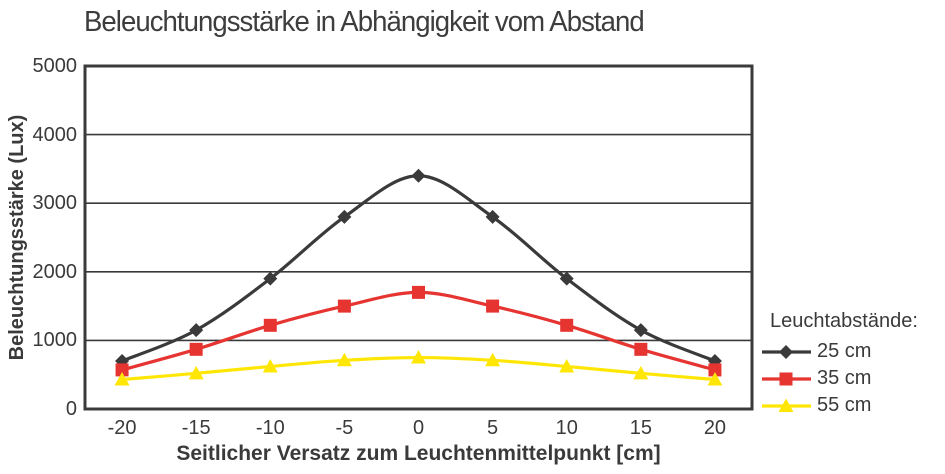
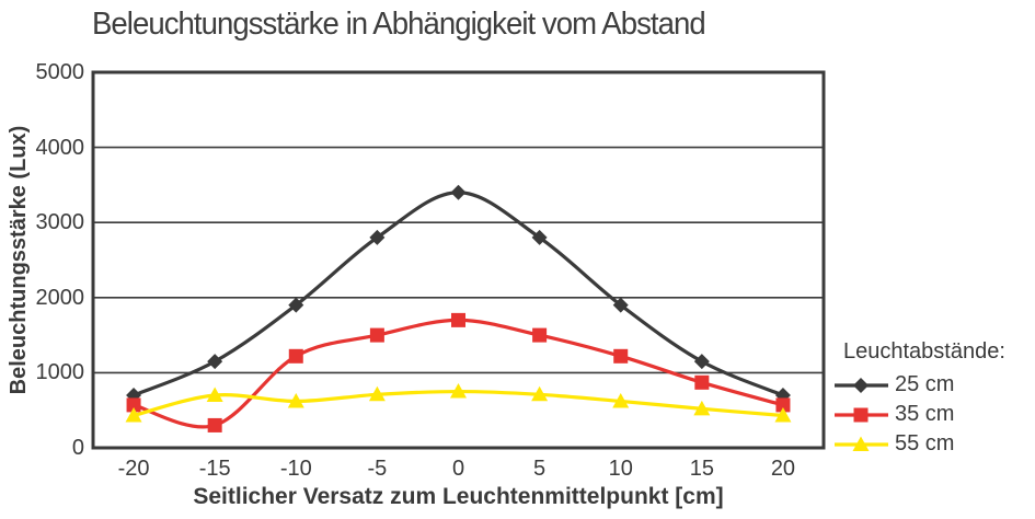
35 cm/-15: 900 -> 300
55 cm/-15: 500 -> 700
